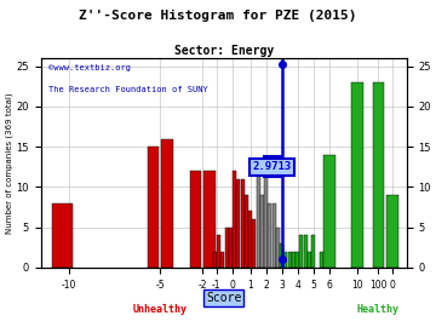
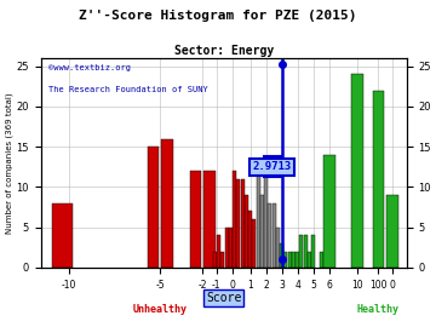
10: 23 -> 24
100: 23 -> 22
